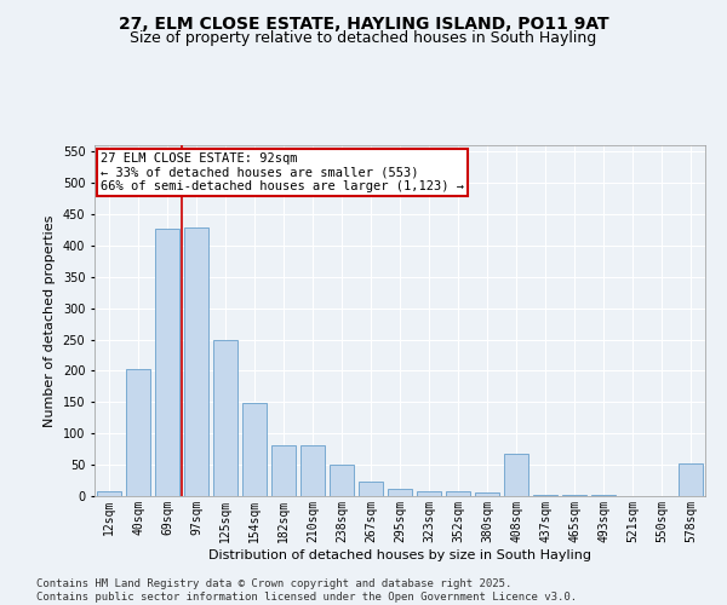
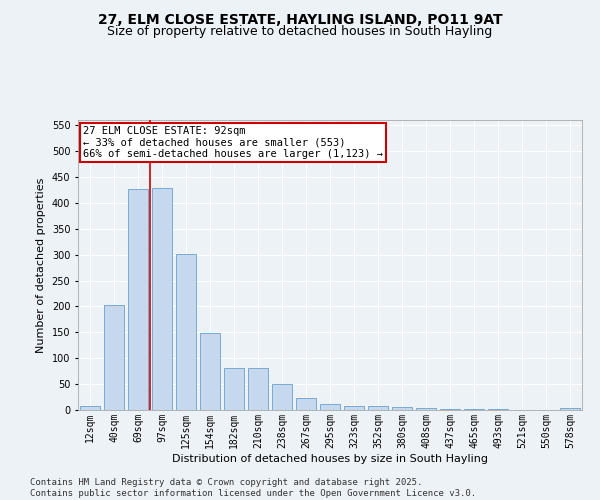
125sqm: 250 -> 302
408sqm: 68 -> 3
578sqm: 52 -> 3
